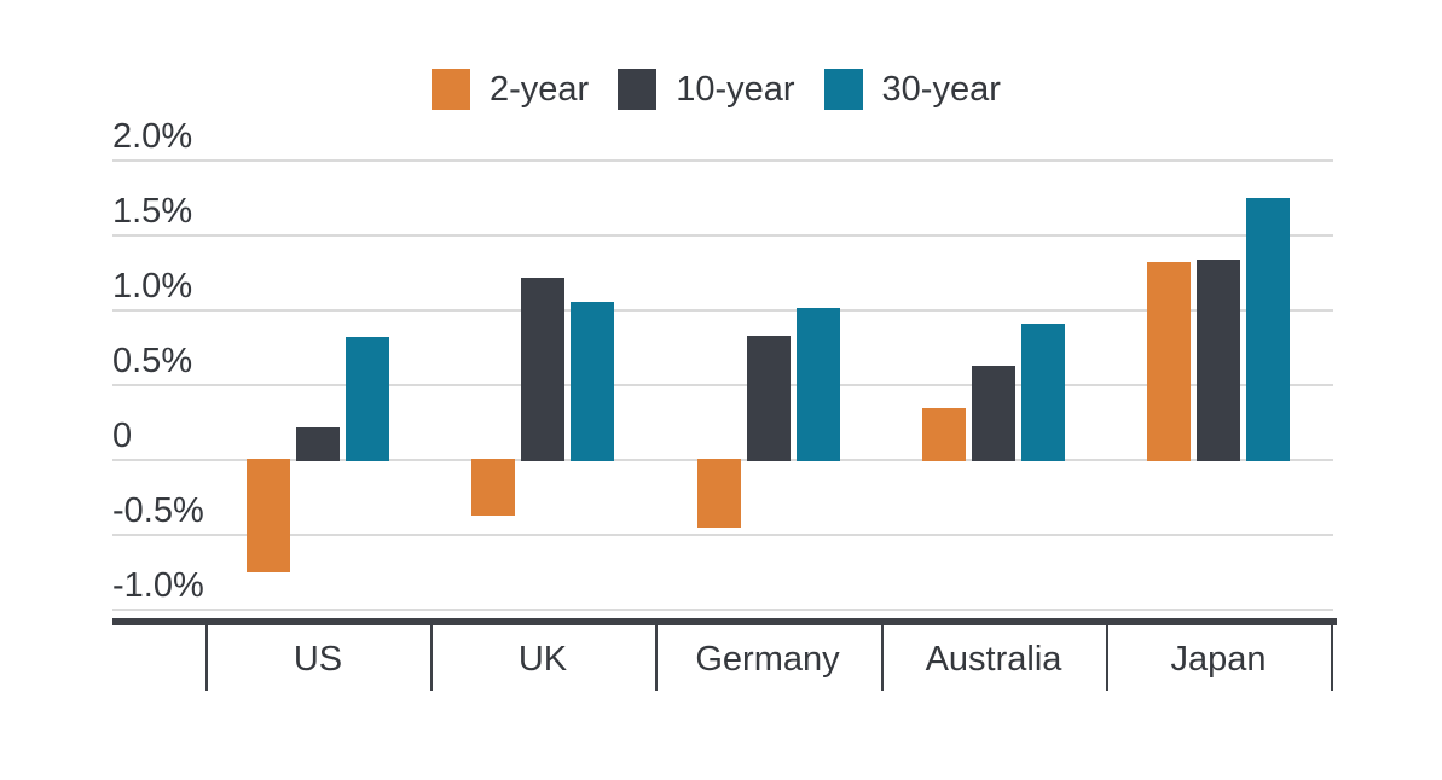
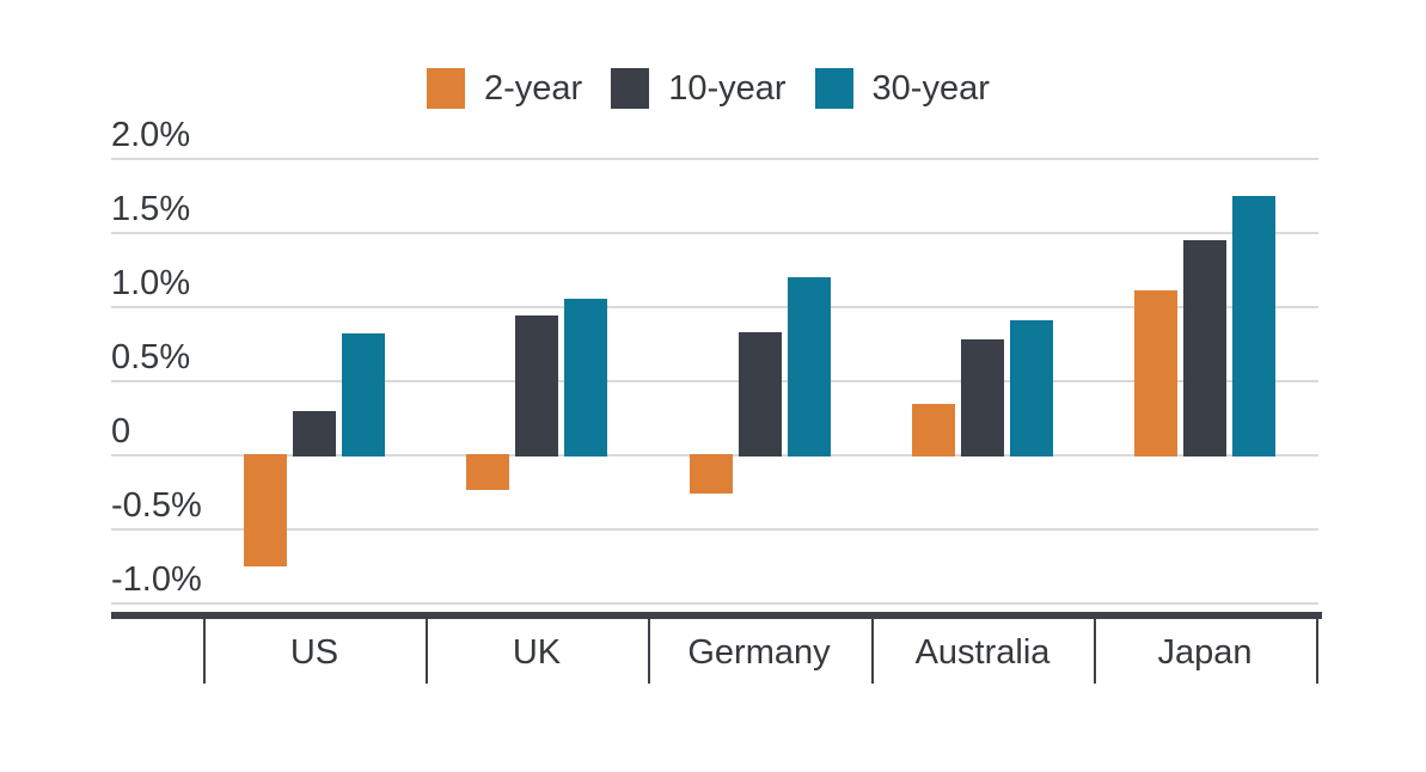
10-year/US: 0.22% -> 0.30%
2-year/UK: -0.37% -> -0.23%
10-year/UK: 1.22% -> 0.94%
2-year/Germany: -0.45% -> -0.26%
30-year/Germany: 1.02% -> 1.20%
10-year/Australia: 0.63% -> 0.78%
2-year/Japan: 1.32% -> 1.11%
10-year/Japan: 1.34% -> 1.45%
